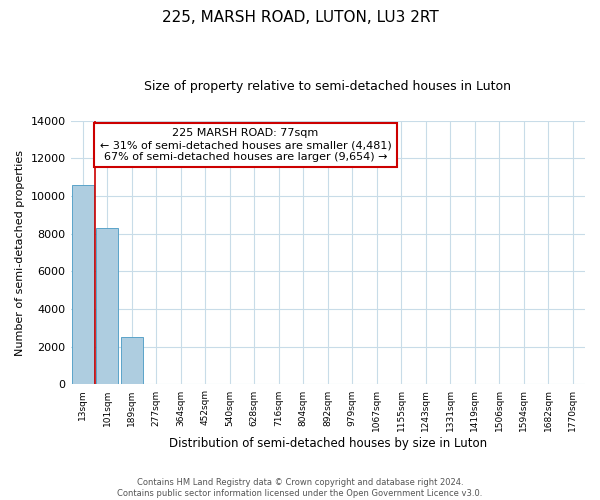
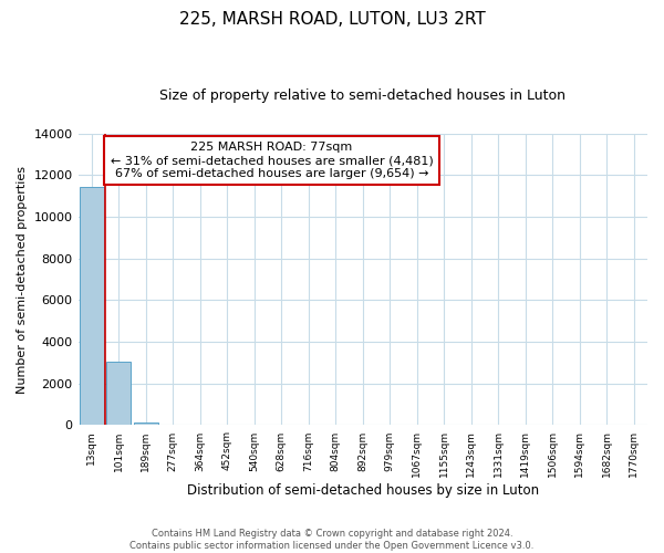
13sqm: 10600 -> 11400
101sqm: 8300 -> 3000
189sqm: 2500 -> 100
